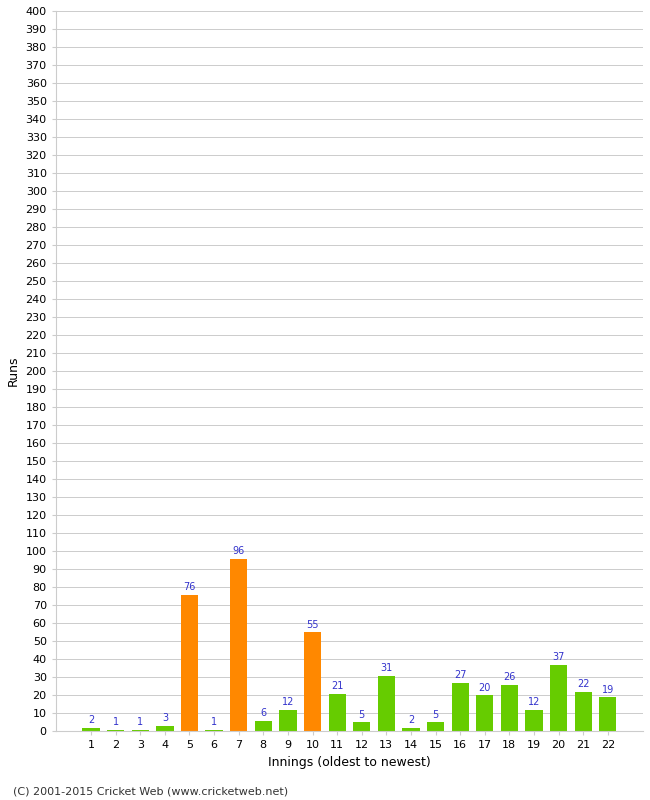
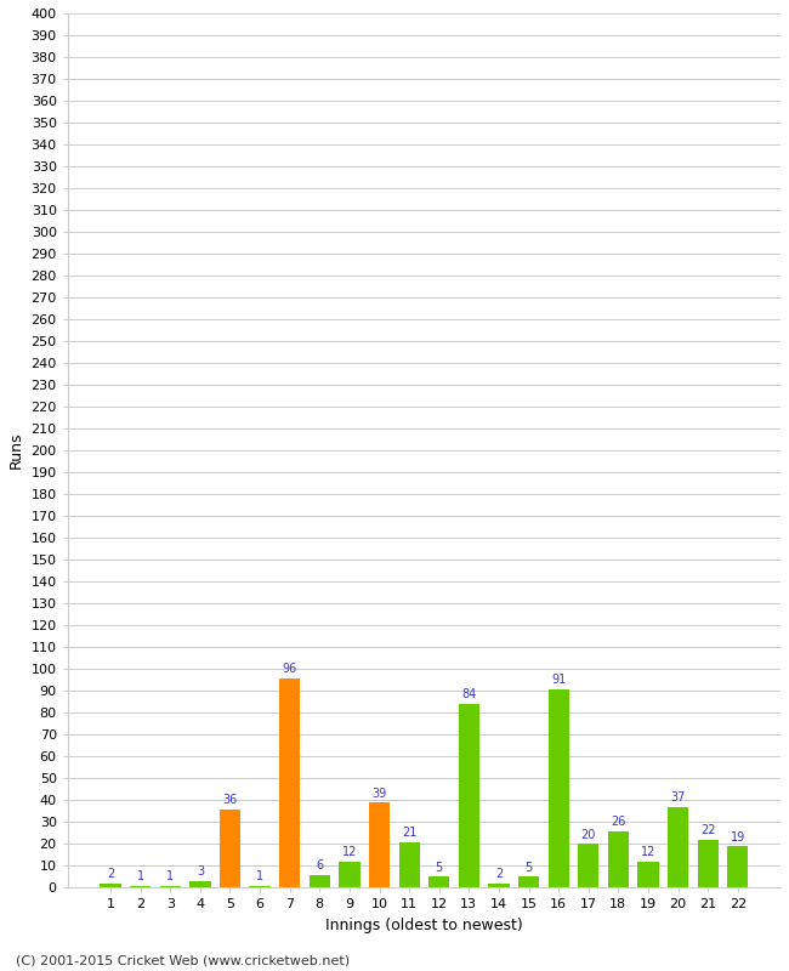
5: 76 -> 36
10: 55 -> 39
13: 31 -> 84
16: 27 -> 91
